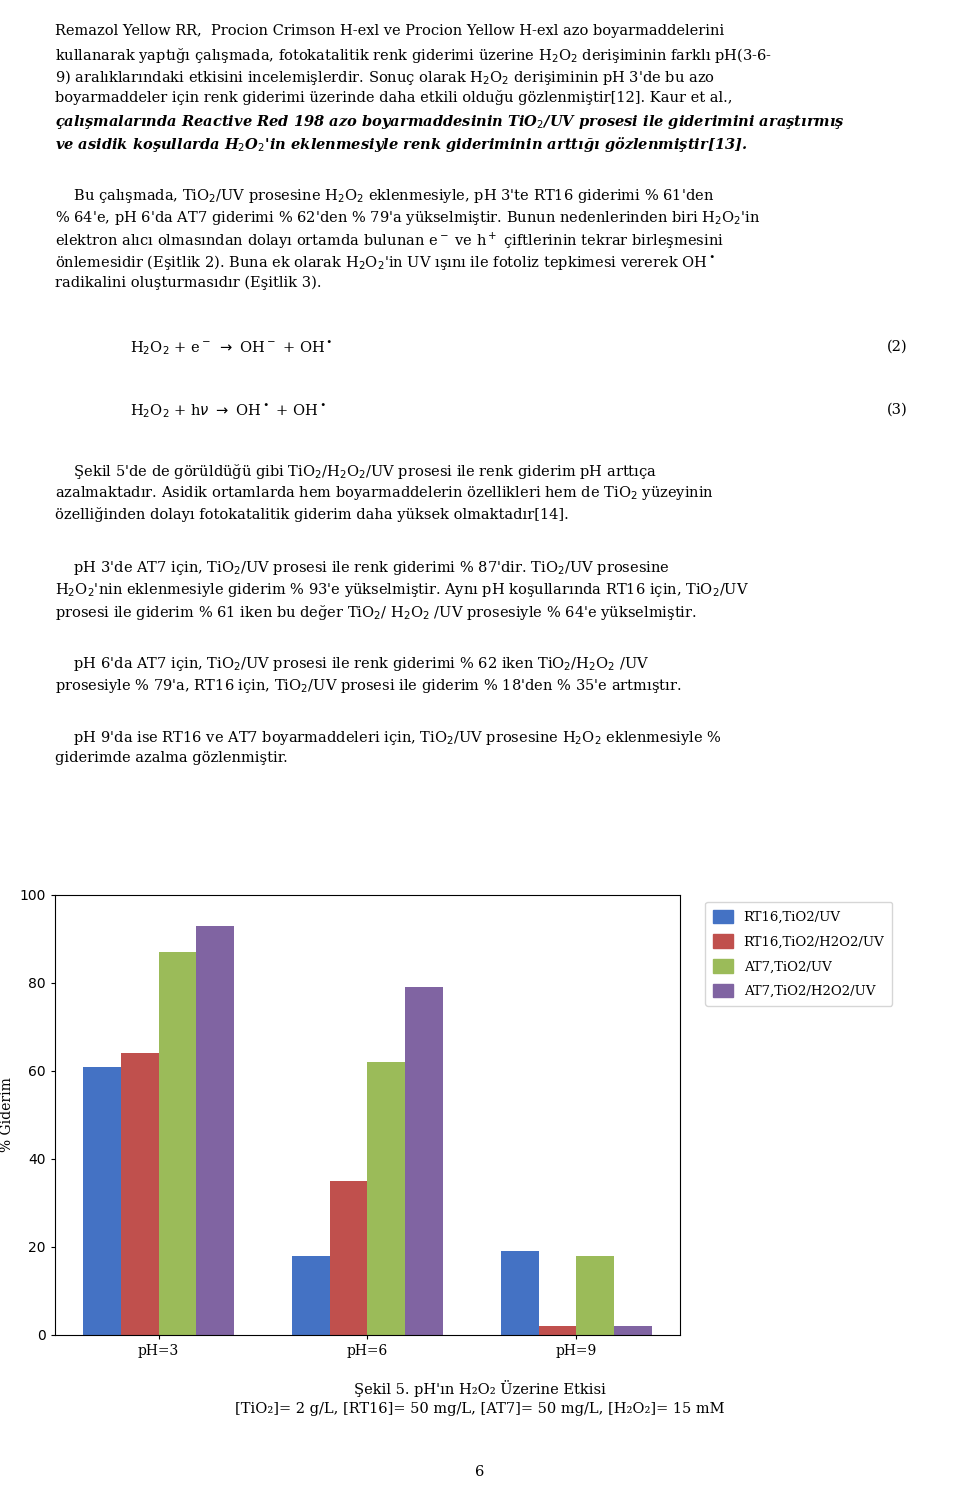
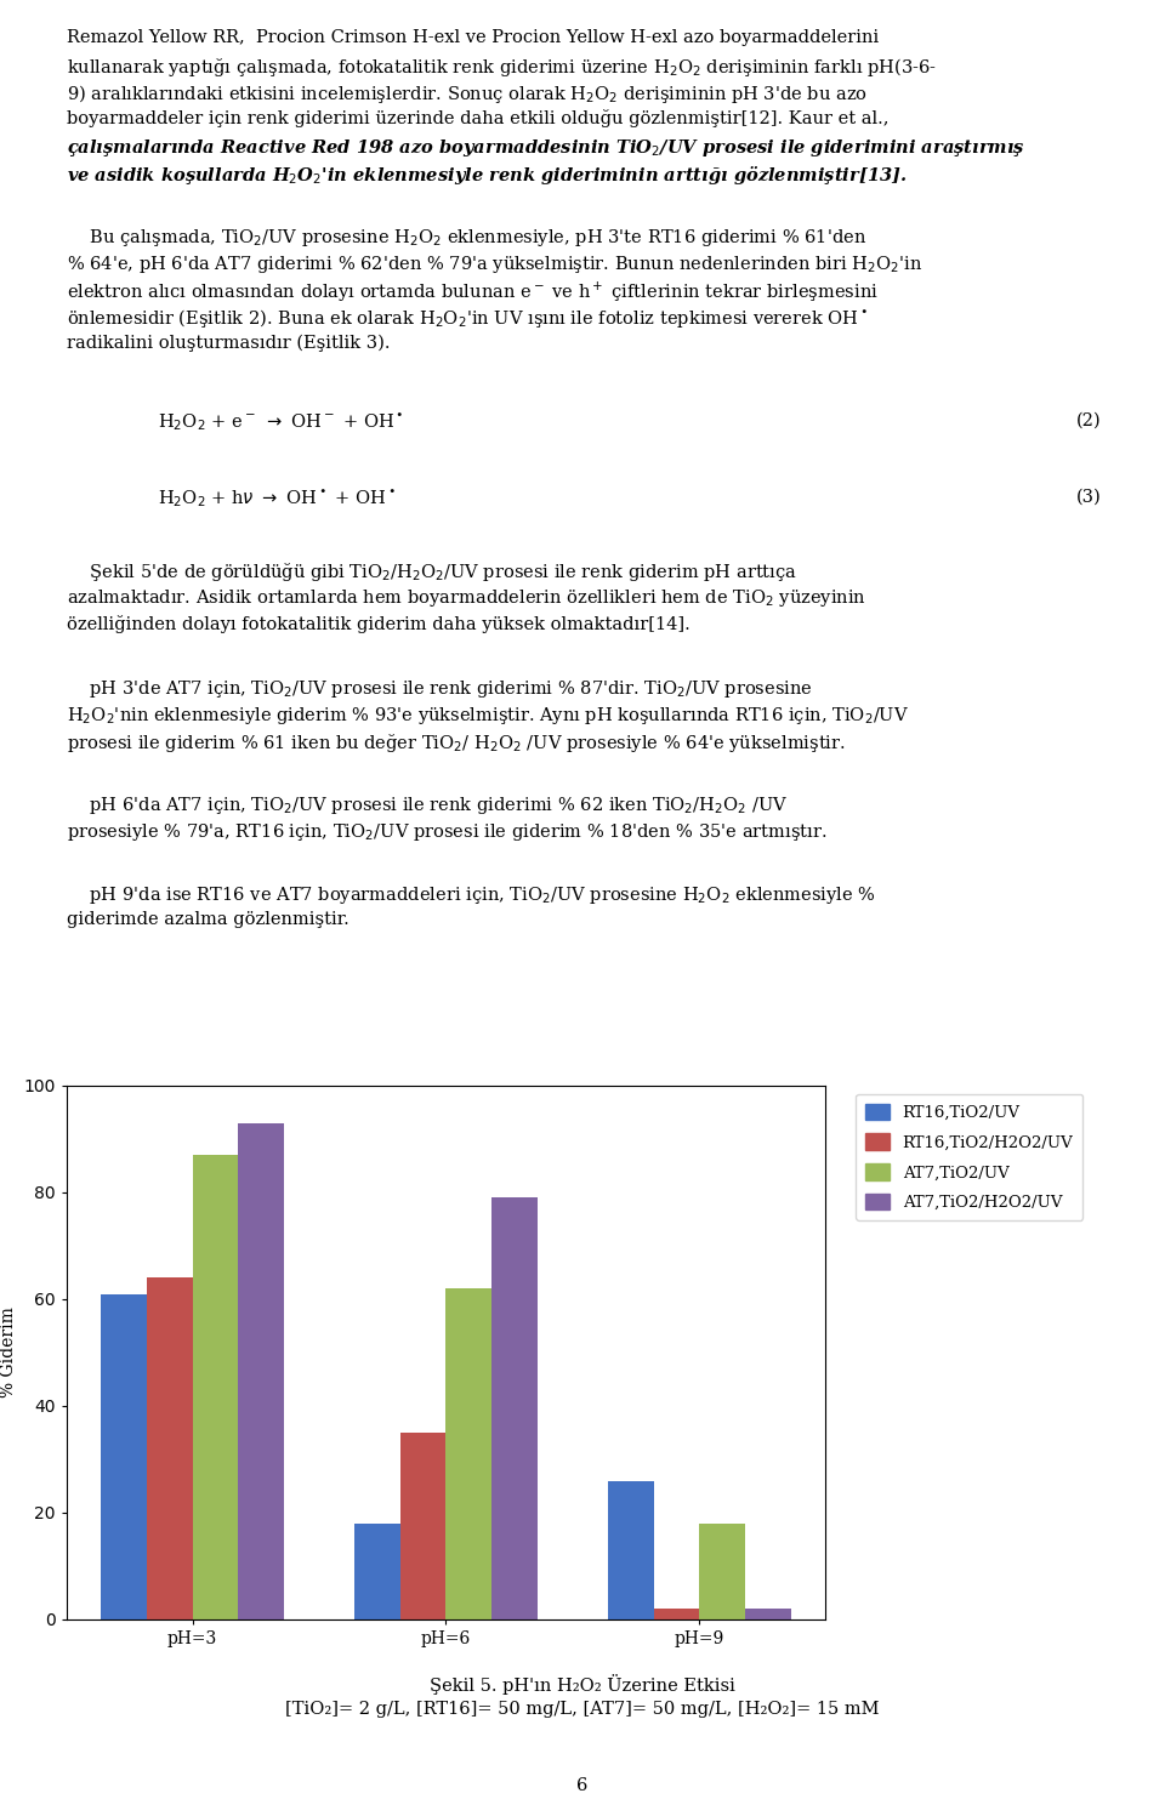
RT16,TiO2/UV/pH=9: 19 -> 26
